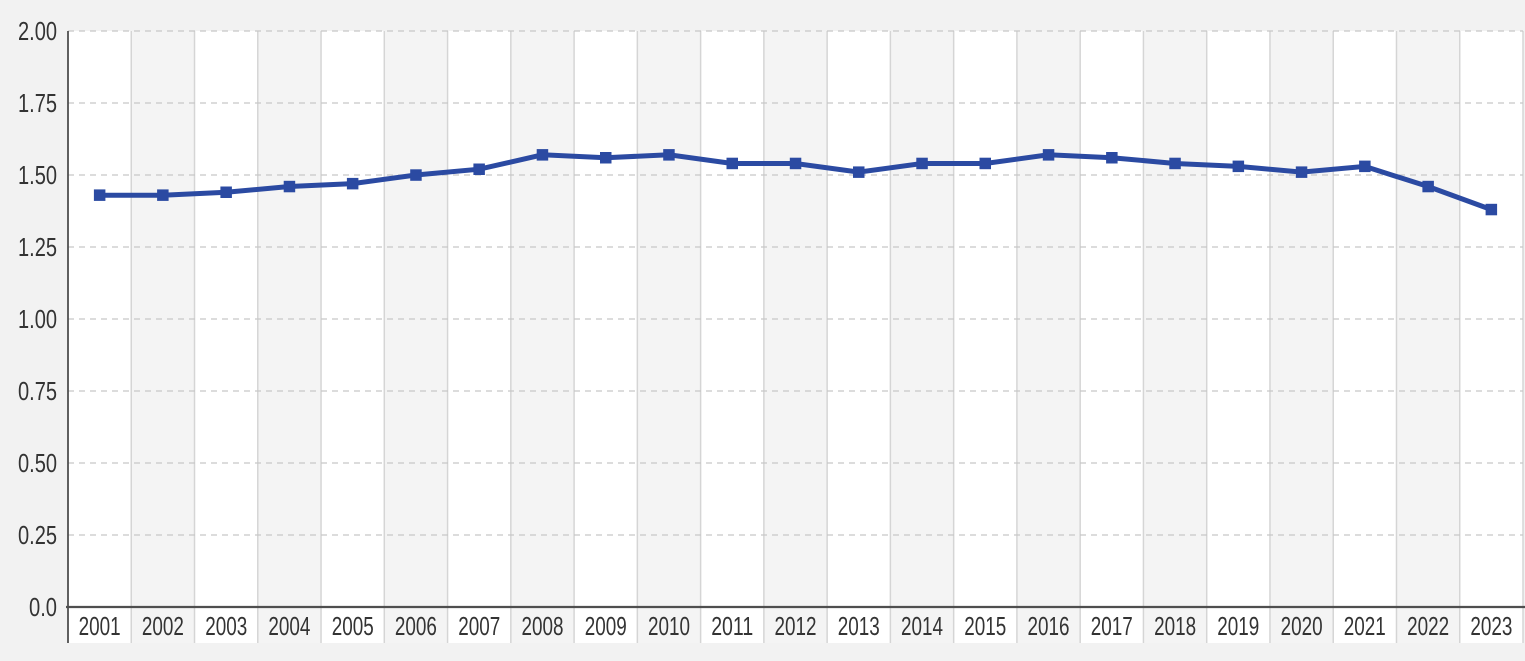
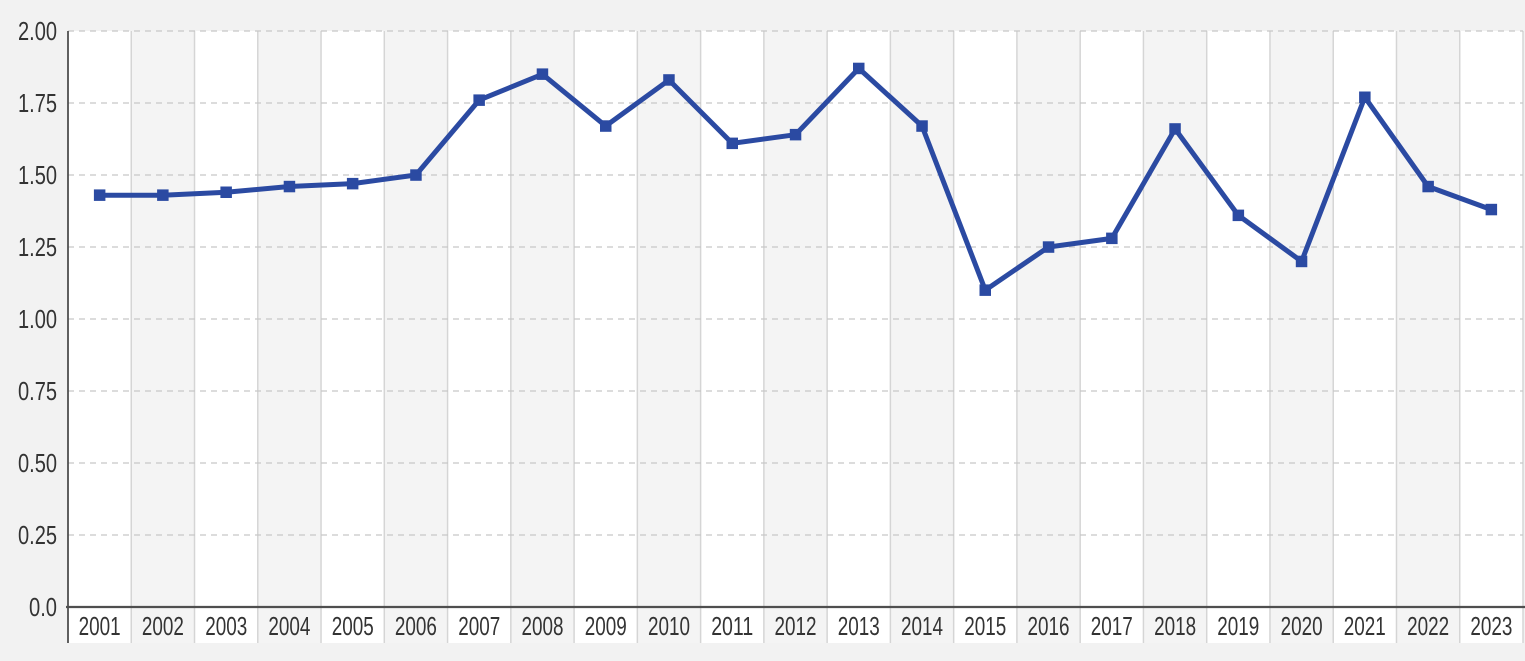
2007: 1.52 -> 1.76
2008: 1.57 -> 1.85
2009: 1.56 -> 1.67
2010: 1.57 -> 1.83
2011: 1.54 -> 1.61
2012: 1.54 -> 1.64
2013: 1.51 -> 1.87
2014: 1.54 -> 1.67
2015: 1.54 -> 1.10
2016: 1.57 -> 1.25
2017: 1.56 -> 1.28
2018: 1.54 -> 1.66
2019: 1.53 -> 1.36
2020: 1.51 -> 1.20
2021: 1.53 -> 1.77
